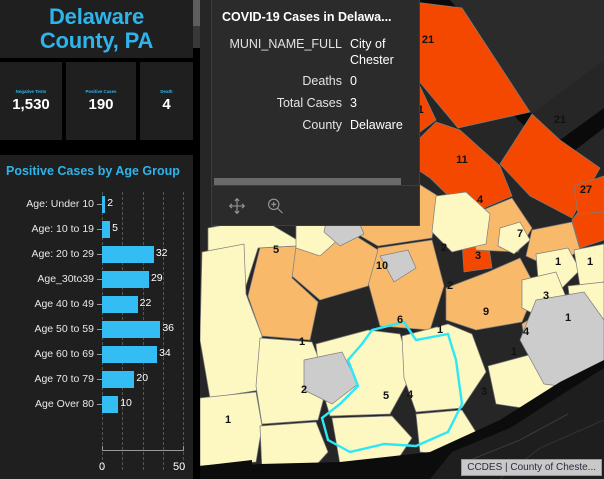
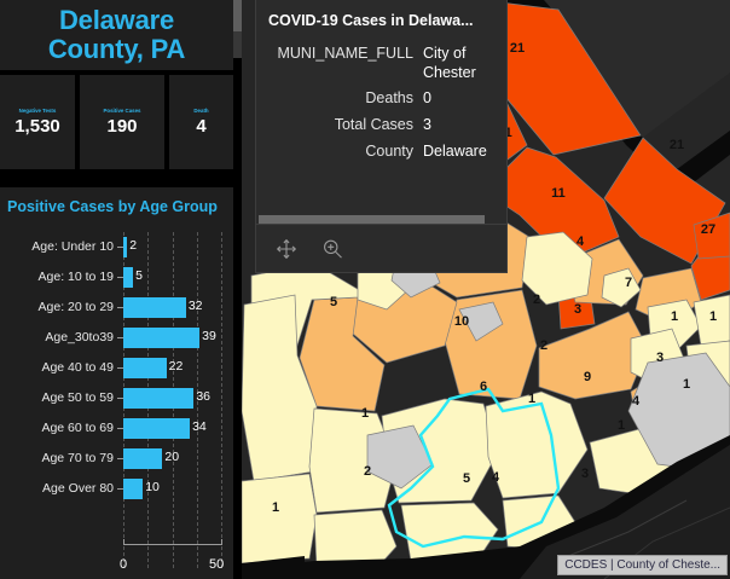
Age_30to39: 29 -> 39
